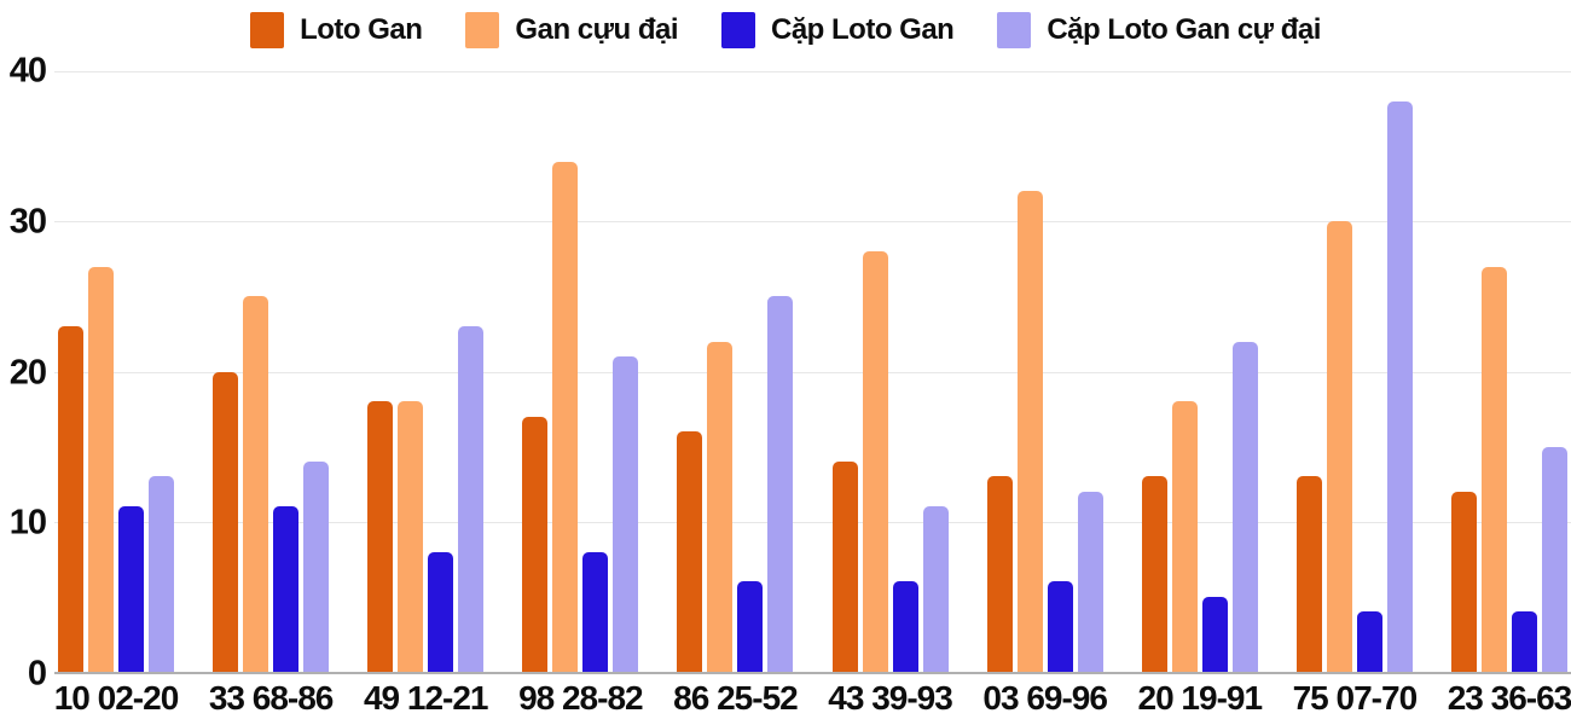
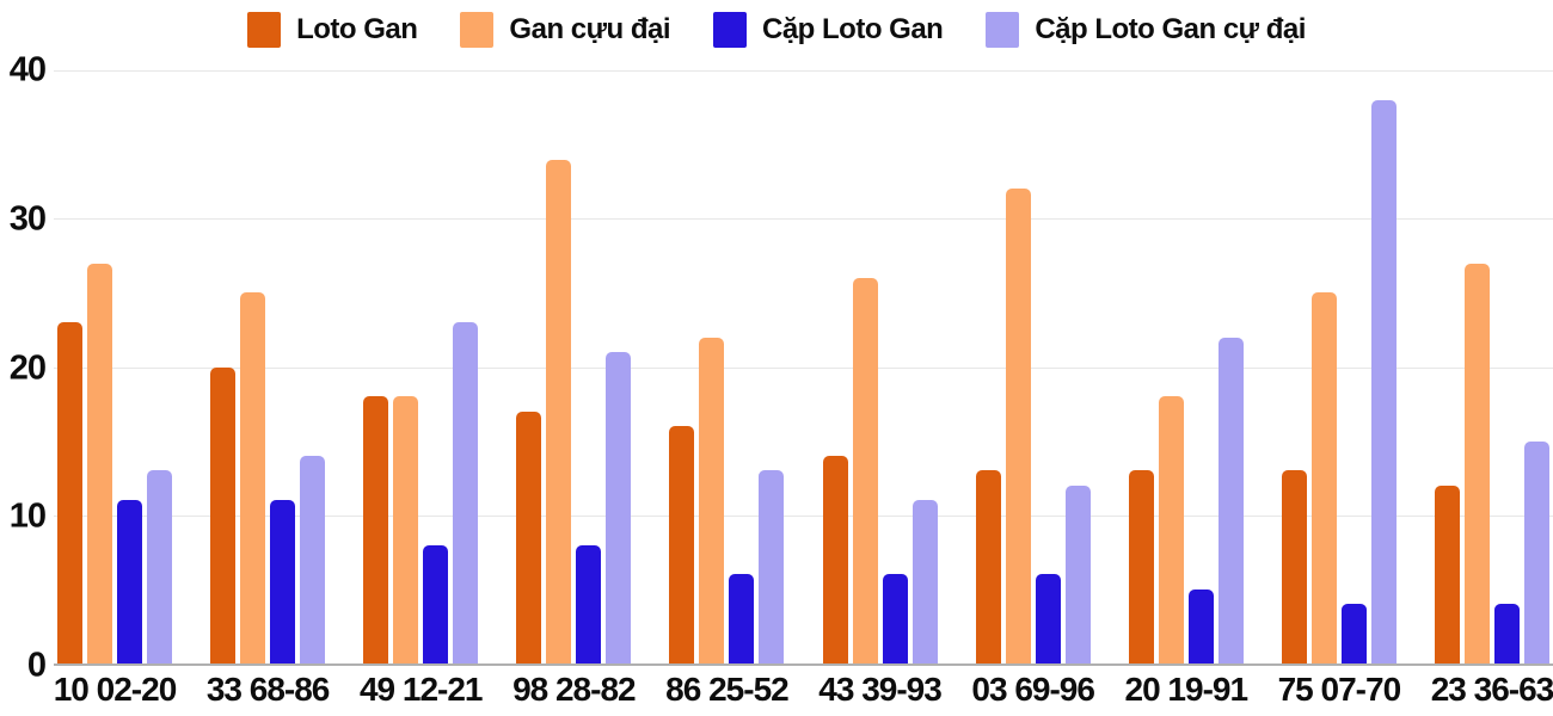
Cặp Loto Gan cự đại/86 25-52: 25 -> 13
Gan cựu đại/43 39-93: 28 -> 26
Gan cựu đại/75 07-70: 30 -> 25
